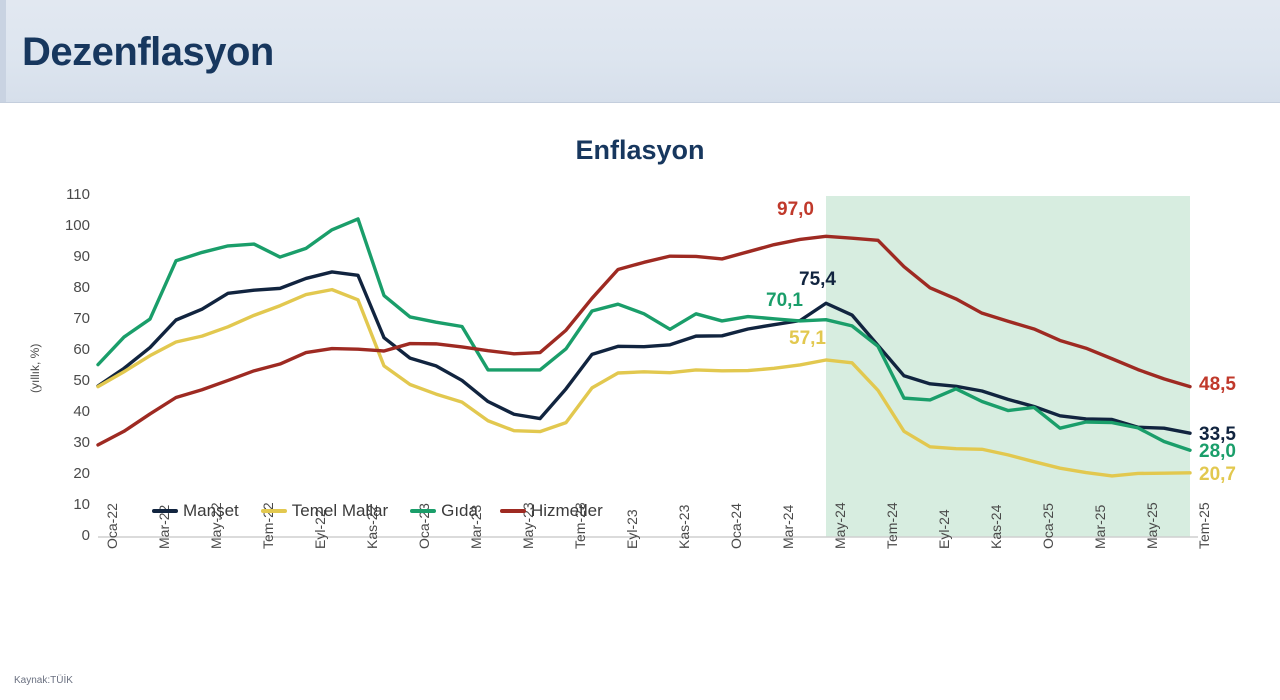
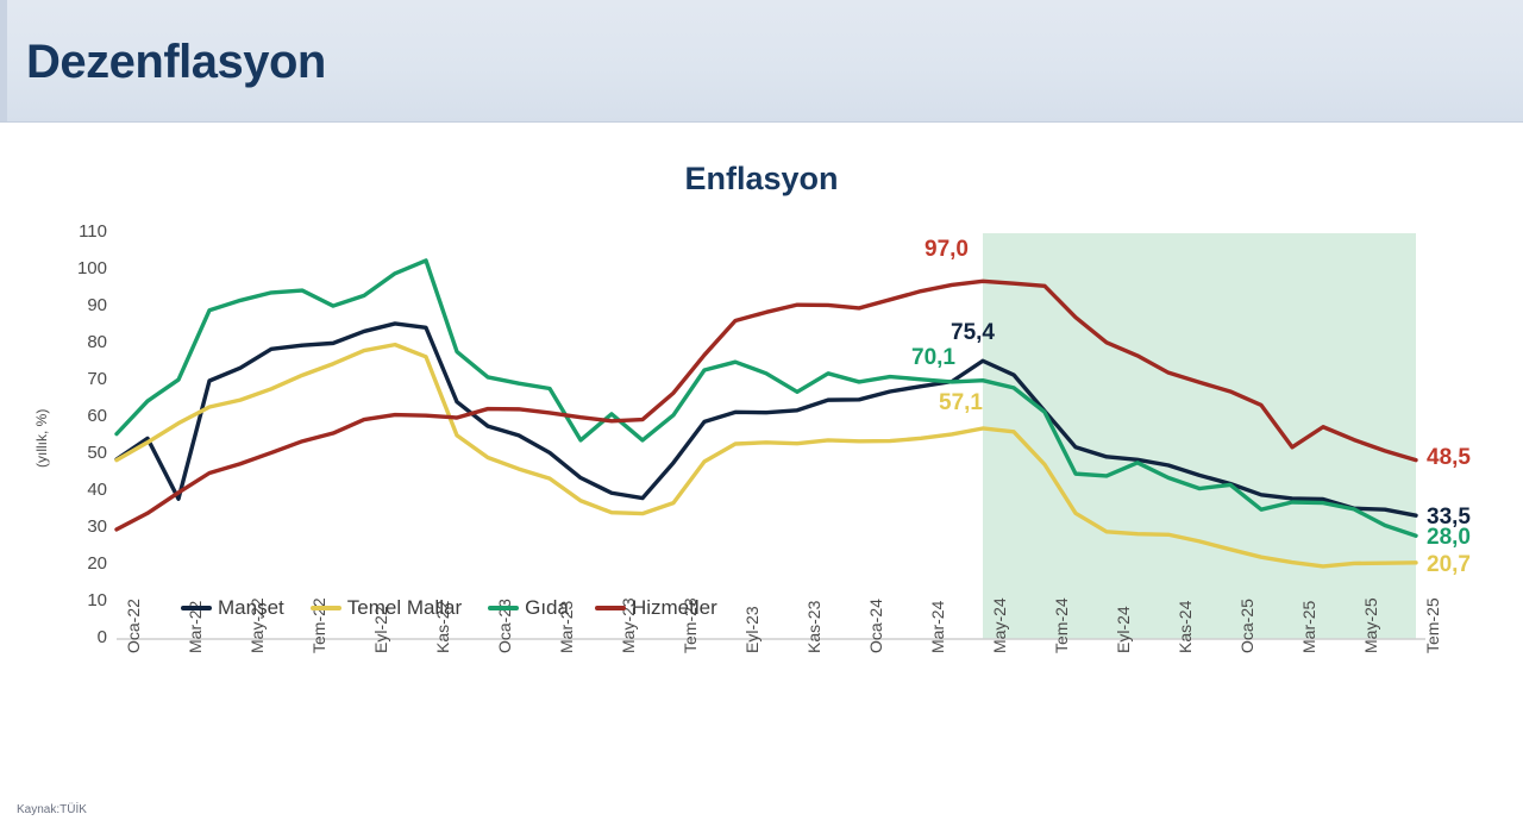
Manşet/Mar-22: 61 -> 38
Gıda/May-23: 54 -> 61
Hizmetler/Mar-25: 61 -> 52
